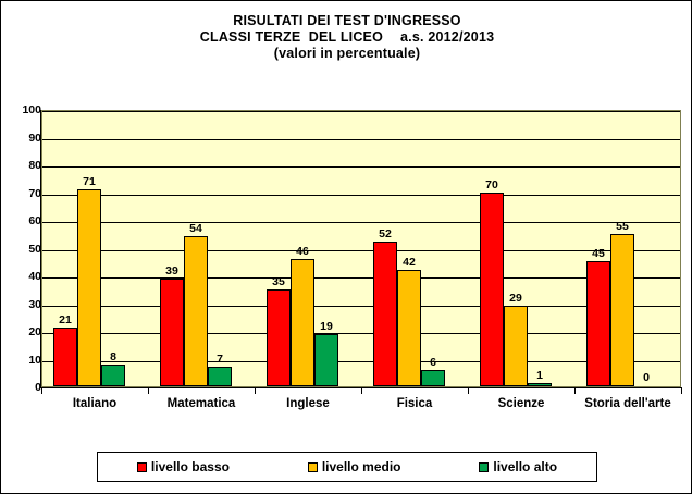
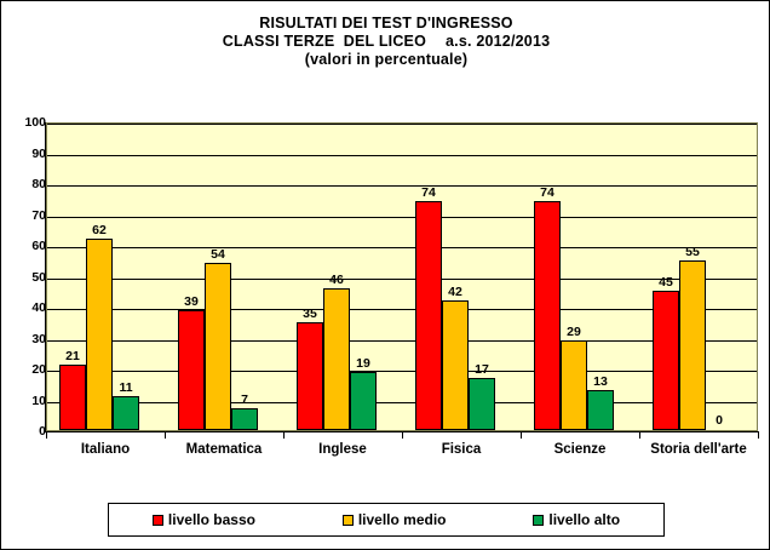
livello medio/Italiano: 71 -> 62
livello alto/Italiano: 8 -> 11
livello basso/Fisica: 52 -> 74
livello alto/Fisica: 6 -> 17
livello basso/Scienze: 70 -> 74
livello alto/Scienze: 1 -> 13
